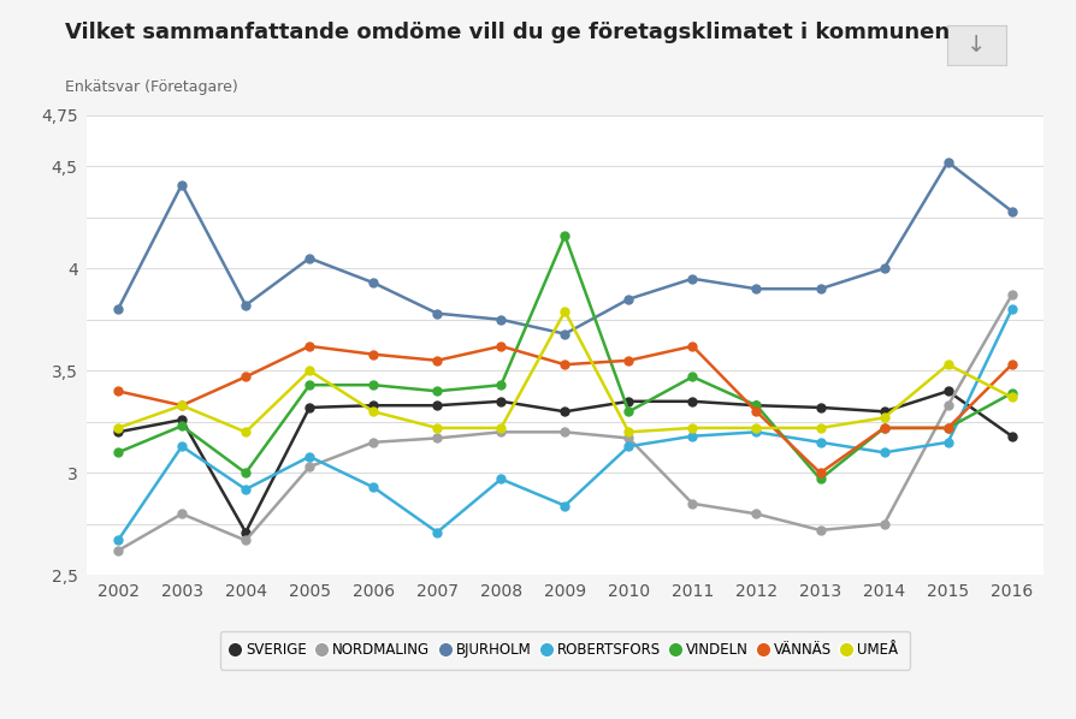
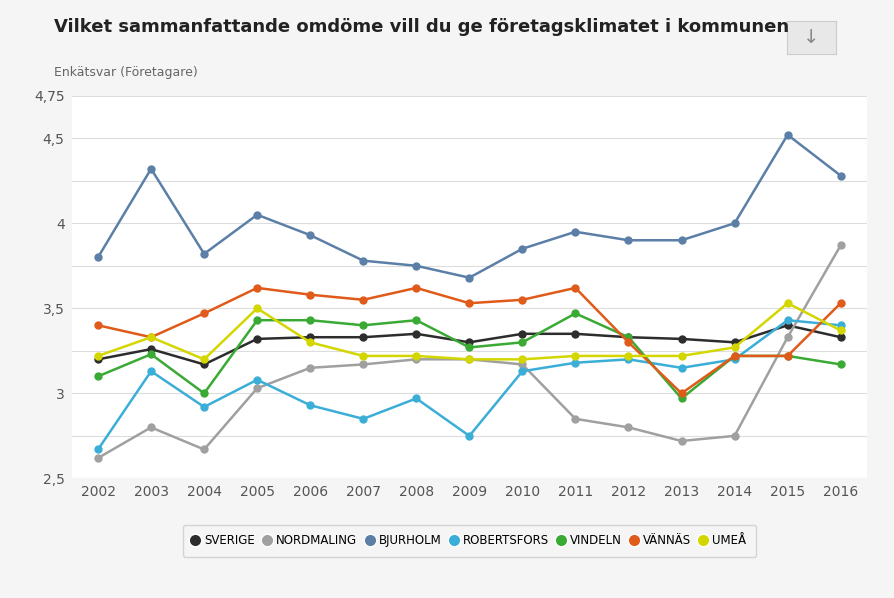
BJURHOLM/2003: 4,41 -> 4,32
SVERIGE/2004: 2,71 -> 3,17
ROBERTSFORS/2007: 2,71 -> 2,85
ROBERTSFORS/2009: 2,84 -> 2,75
VINDELN/2009: 4,16 -> 3,27
UMEÅ/2009: 3,79 -> 3,20
ROBERTSFORS/2014: 3,10 -> 3,20
ROBERTSFORS/2015: 3,15 -> 3,43
SVERIGE/2016: 3,18 -> 3,33
ROBERTSFORS/2016: 3,80 -> 3,40
VINDELN/2016: 3,39 -> 3,17
